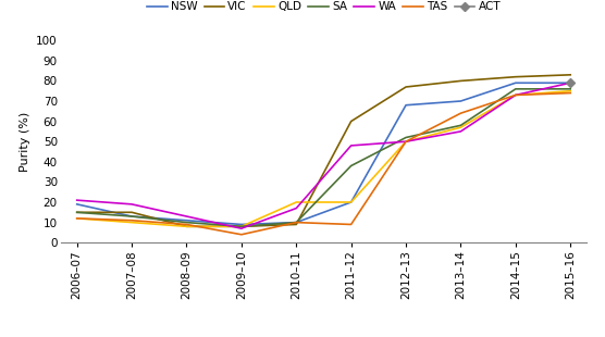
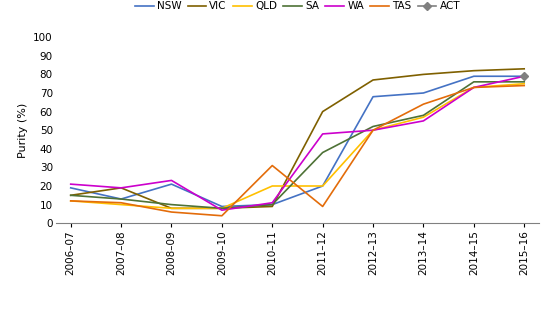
VIC/2007–08: 15 -> 19
NSW/2008–09: 11 -> 21
WA/2008–09: 13 -> 23
TAS/2008–09: 9 -> 6
WA/2010–11: 17 -> 11
TAS/2010–11: 10 -> 31
